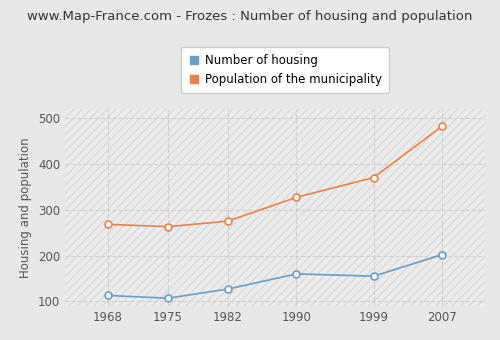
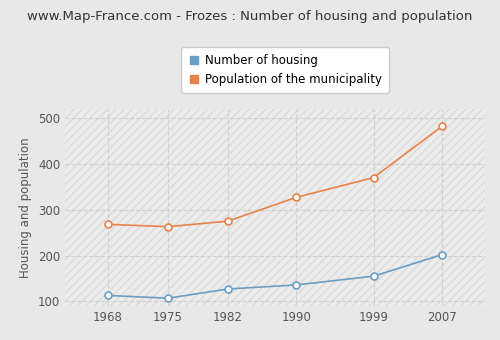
Number of housing/1990: 160 -> 136
